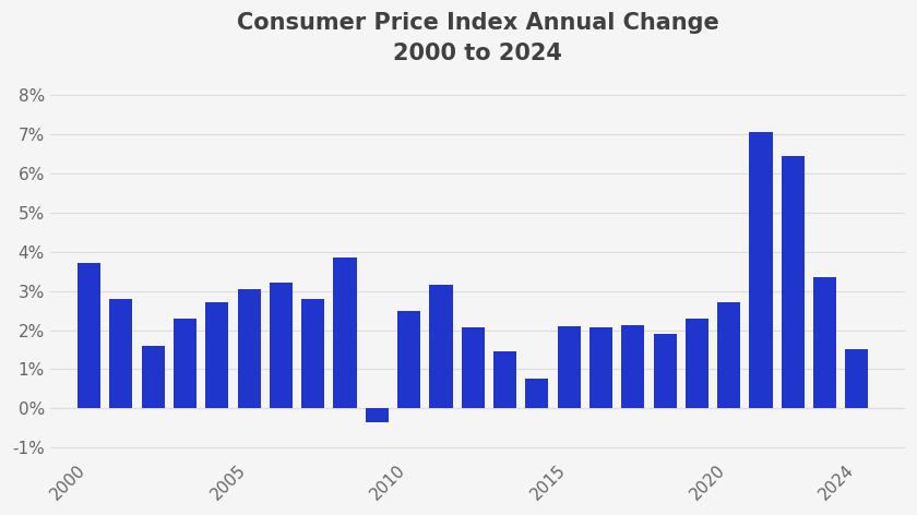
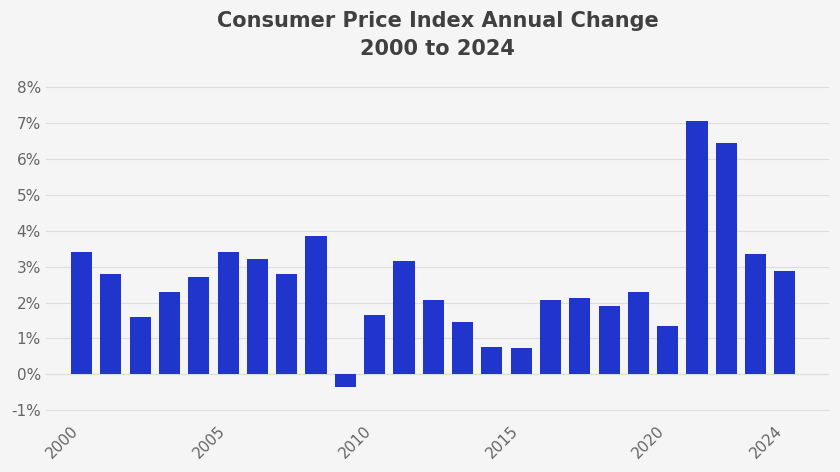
2000: 3.70% -> 3.40%
2005: 3.05% -> 3.40%
2010: 2.50% -> 1.64%
2015: 2.10% -> 0.73%
2020: 2.70% -> 1.36%
2024: 1.50% -> 2.89%
